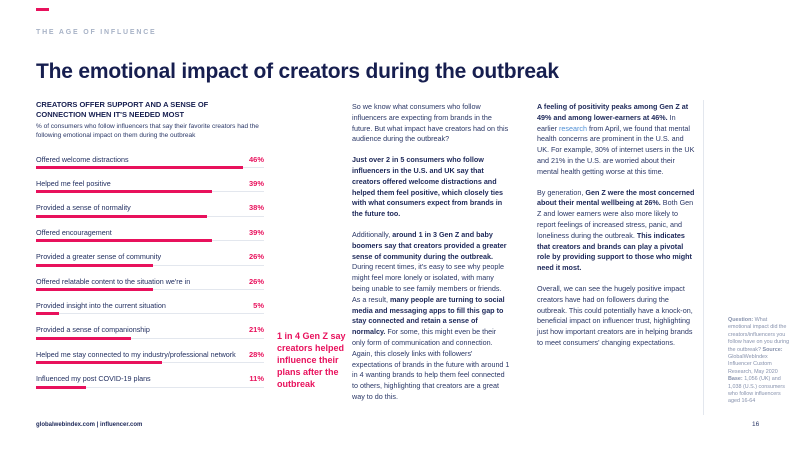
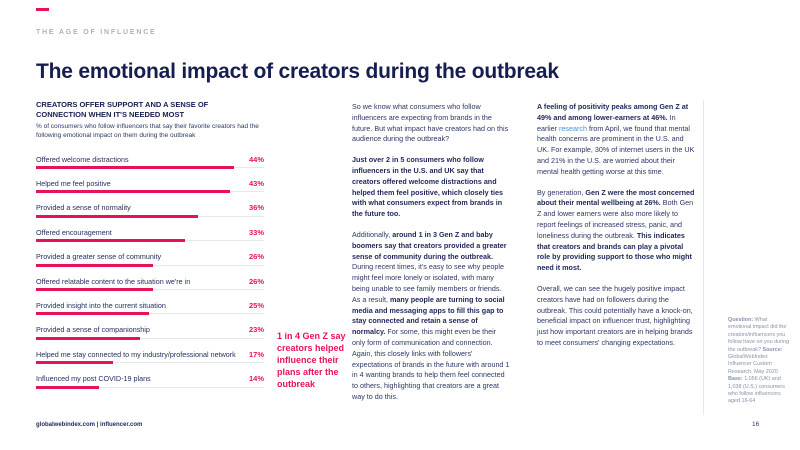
Offered welcome distractions: 46% -> 44%
Helped me feel positive: 39% -> 43%
Provided a sense of normality: 38% -> 36%
Offered encouragement: 39% -> 33%
Provided insight into the current situation: 5% -> 25%
Provided a sense of companionship: 21% -> 23%
Helped me stay connected to my industry/professional network: 28% -> 17%
Influenced my post COVID-19 plans: 11% -> 14%
